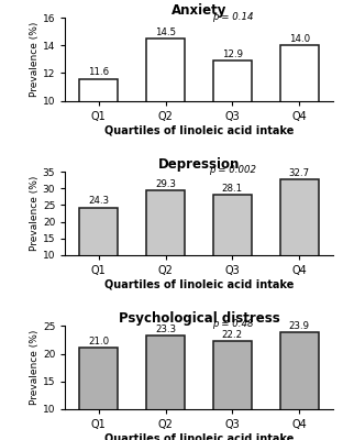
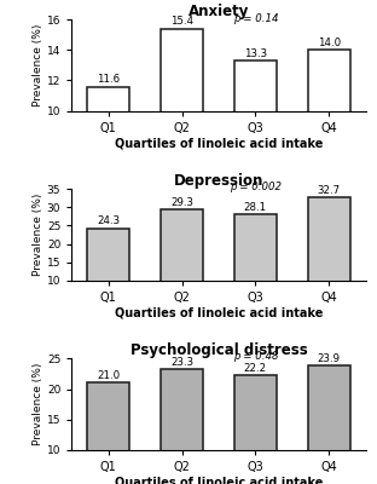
Anxiety/Q2: 14.5 -> 15.4
Anxiety/Q3: 12.9 -> 13.3
